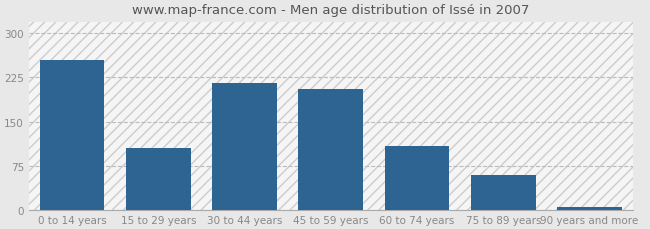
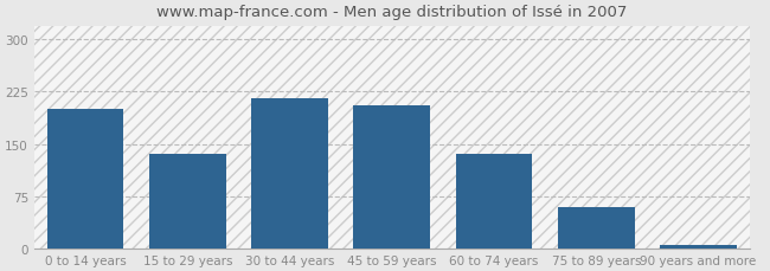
0 to 14 years: 254 -> 200
15 to 29 years: 106 -> 135
60 to 74 years: 108 -> 135
